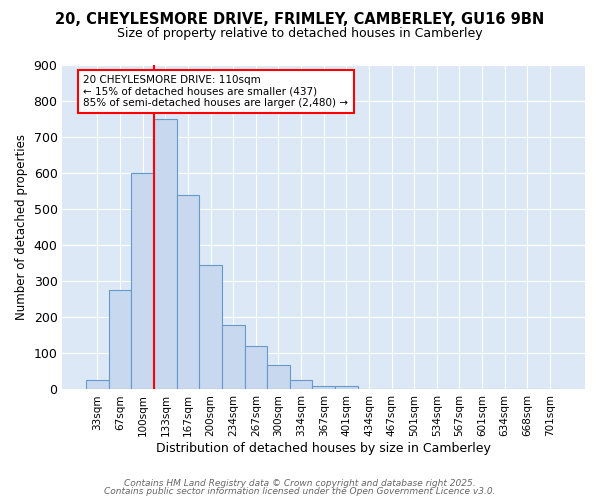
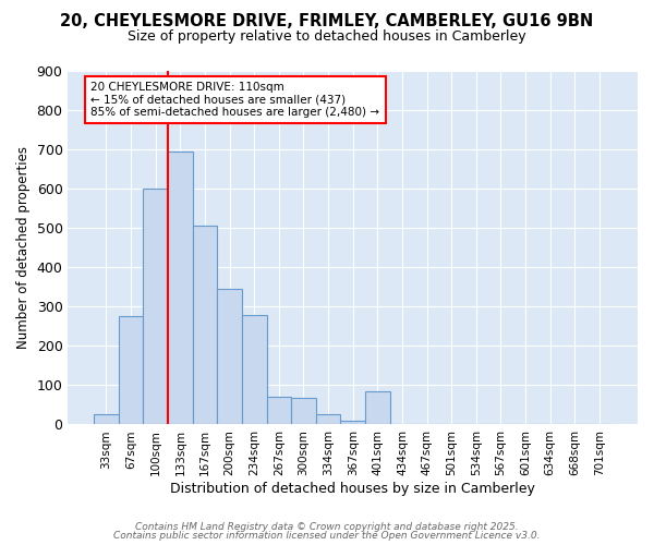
133sqm: 750 -> 695
167sqm: 540 -> 505
234sqm: 178 -> 280
267sqm: 120 -> 70
401sqm: 10 -> 85
